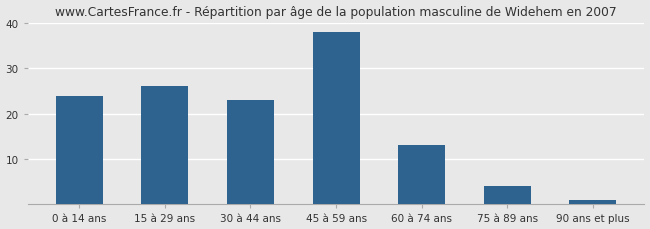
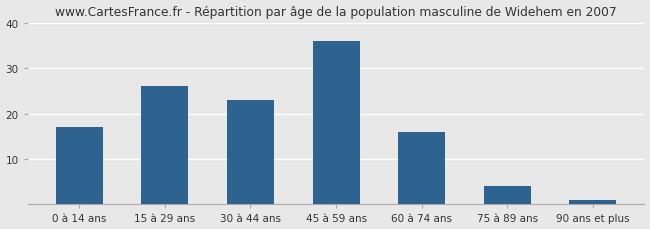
0 à 14 ans: 24 -> 17
45 à 59 ans: 38 -> 36
60 à 74 ans: 13 -> 16
